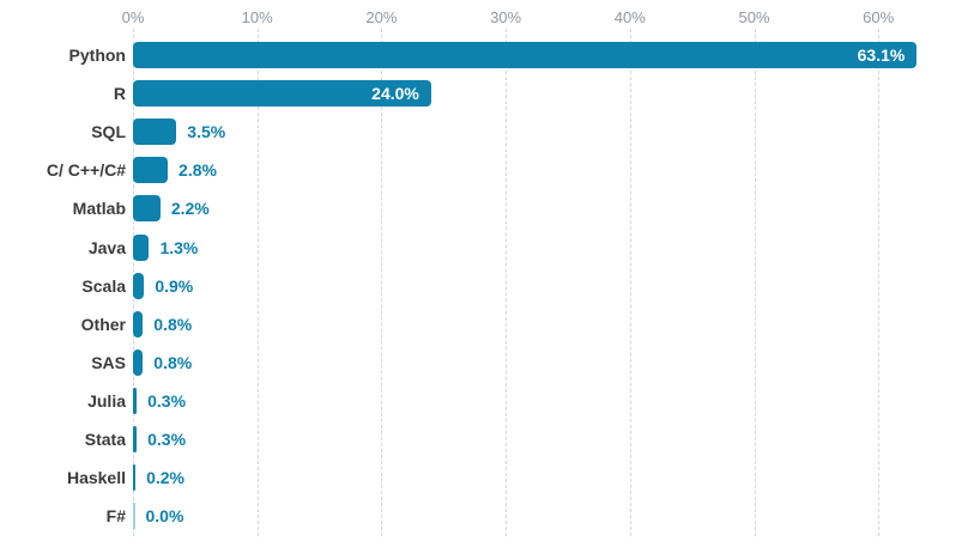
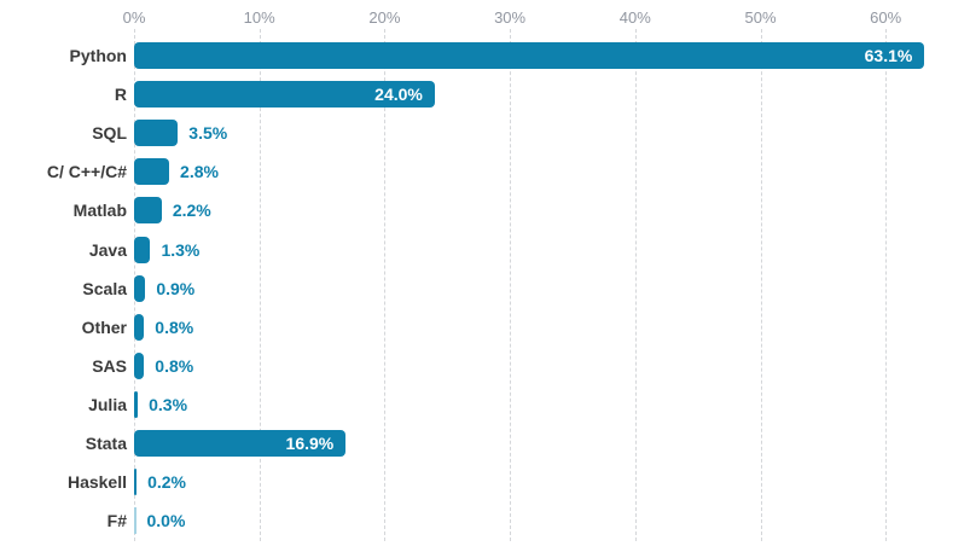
Stata: 0.3% -> 16.9%
